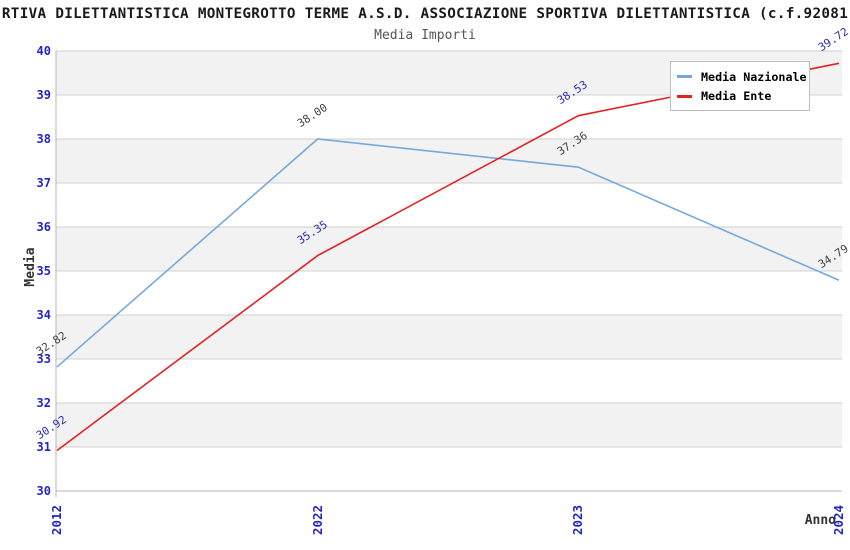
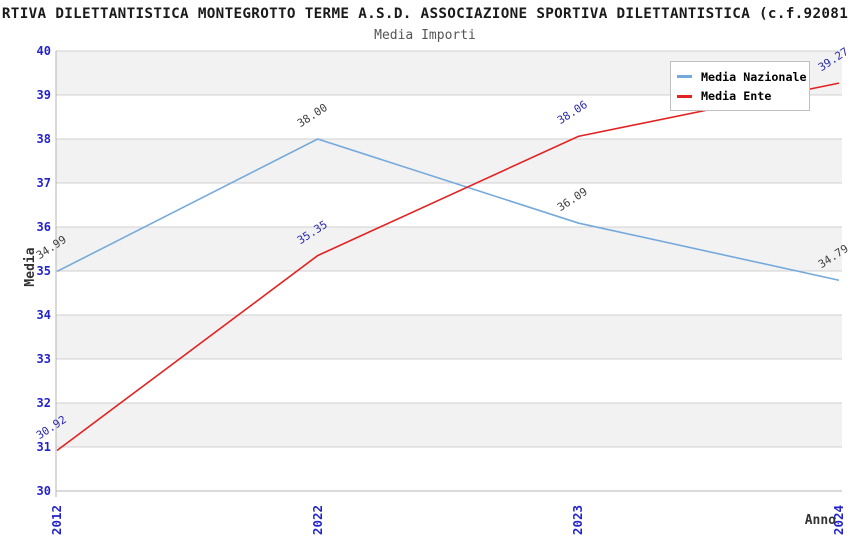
Media Nazionale/2012: 32.82 -> 34.99
Media Nazionale/2023: 37.36 -> 36.09
Media Ente/2023: 38.53 -> 38.06
Media Ente/2024: 39.72 -> 39.27
